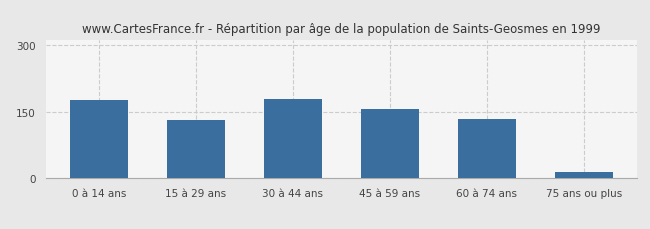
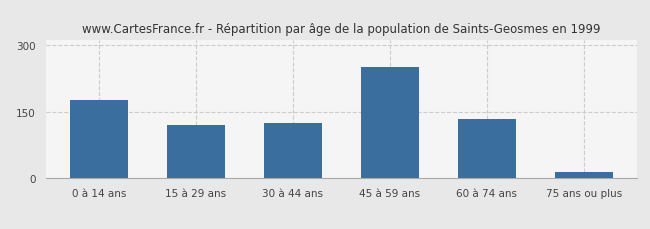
15 à 29 ans: 132 -> 120
30 à 44 ans: 179 -> 125
45 à 59 ans: 155 -> 250
